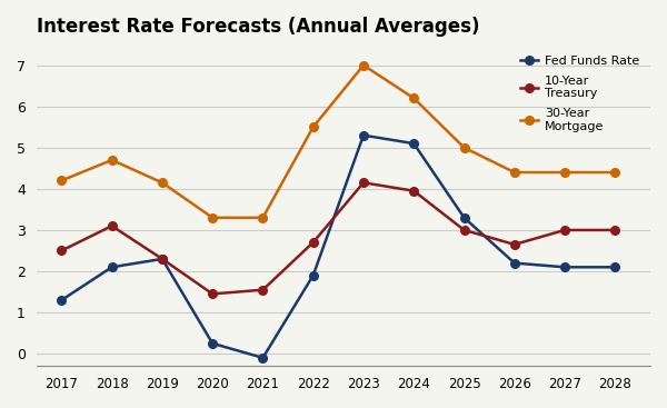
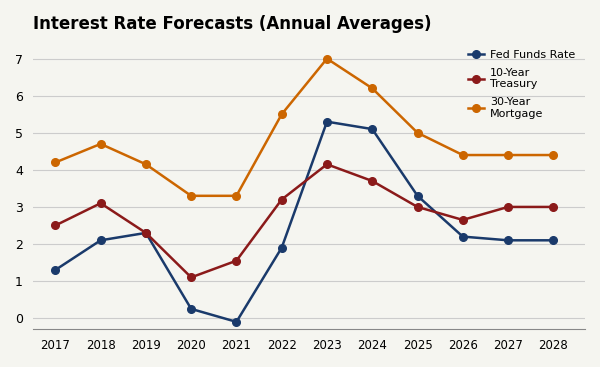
10-Year Treasury/2020: 1.45 -> 1.10
10-Year Treasury/2022: 2.70 -> 3.20
10-Year Treasury/2024: 3.95 -> 3.70
